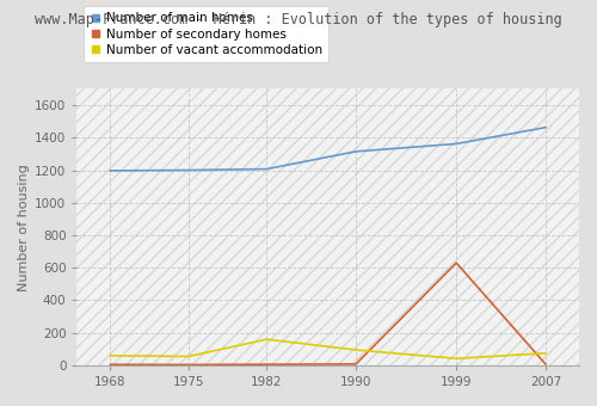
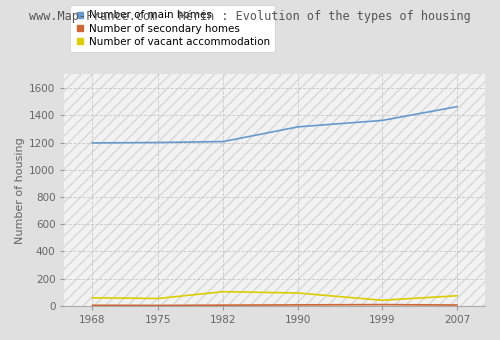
Number of vacant accommodation/1982: 160 -> 100
Number of secondary homes/1999: 630 -> 10
